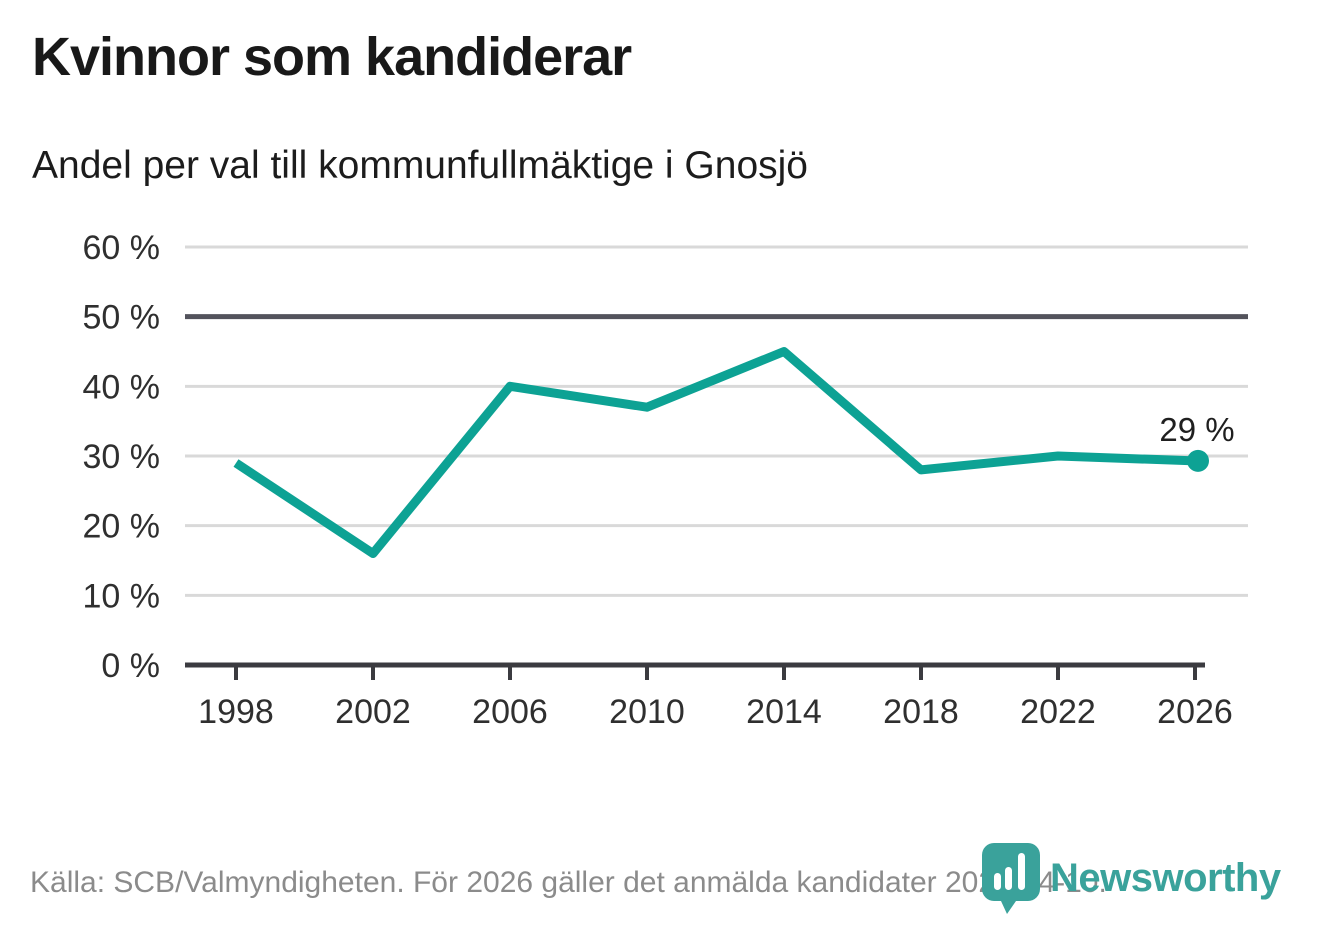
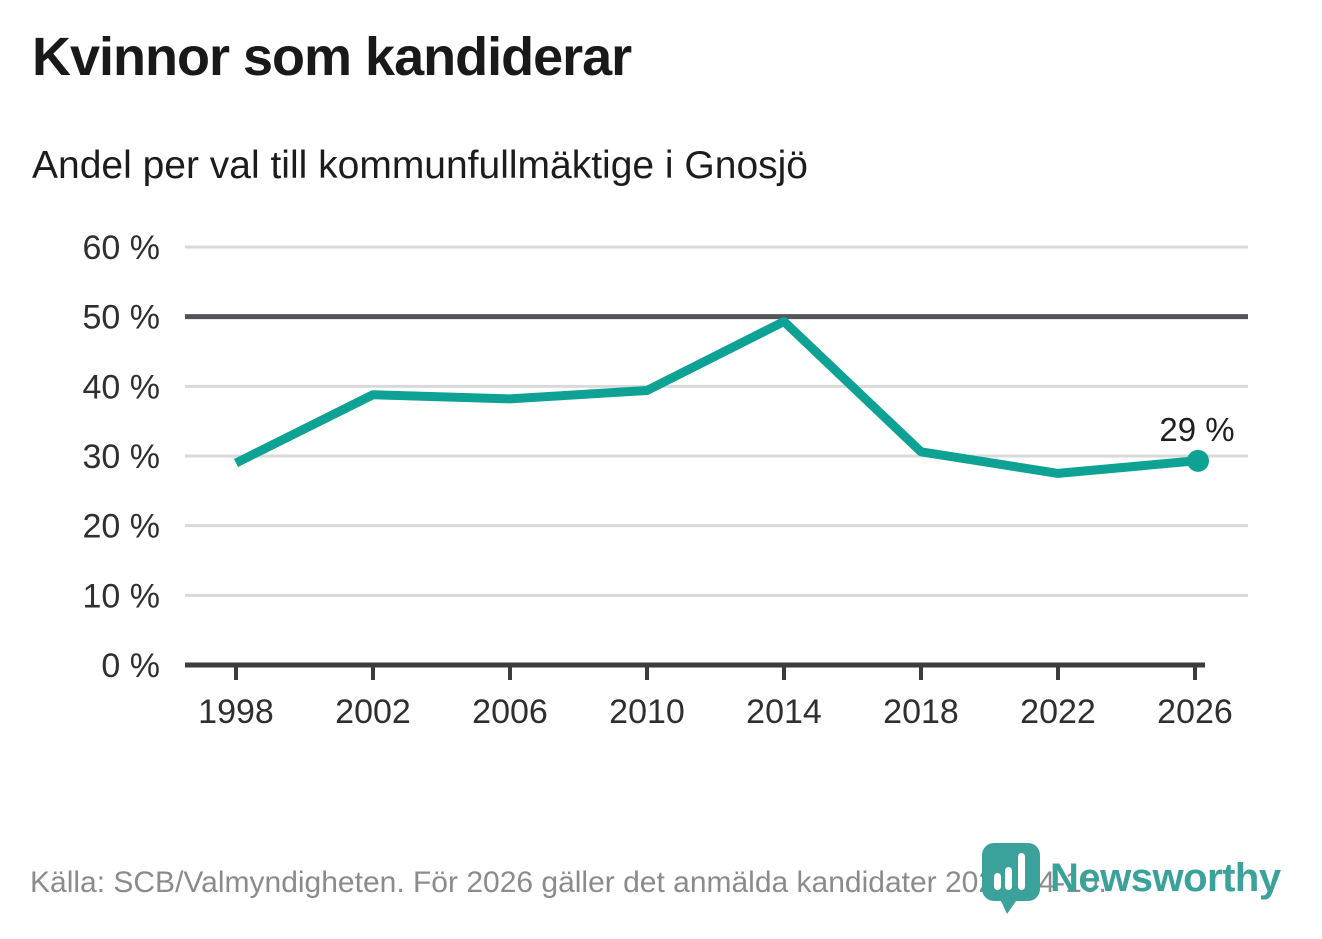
2002: 16% -> 39%
2006: 40% -> 38%
2010: 37% -> 39%
2014: 45% -> 49%
2018: 28% -> 31%
2022: 30% -> 28%
